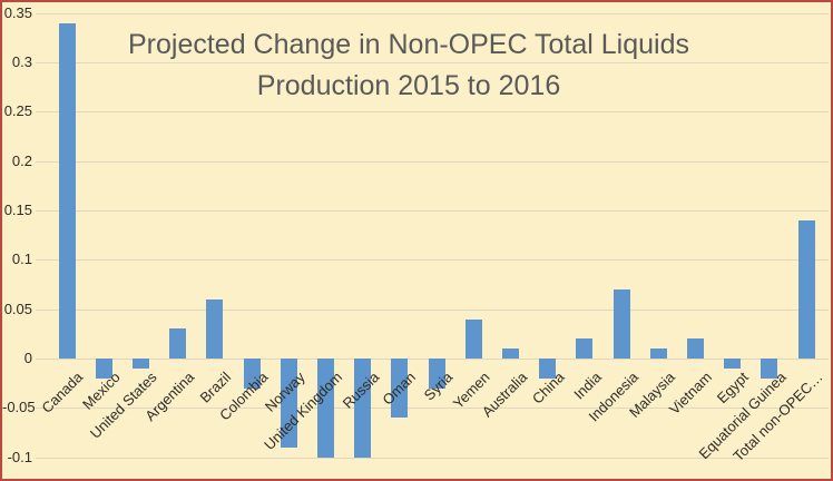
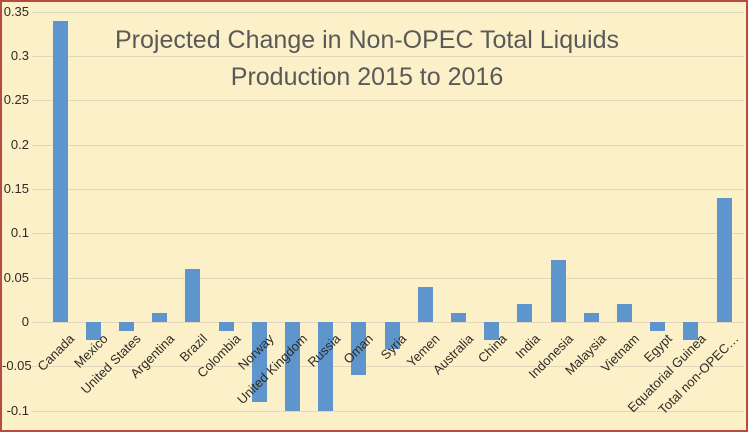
Argentina: 0.03 -> 0.01
Colombia: -0.03 -> -0.01
